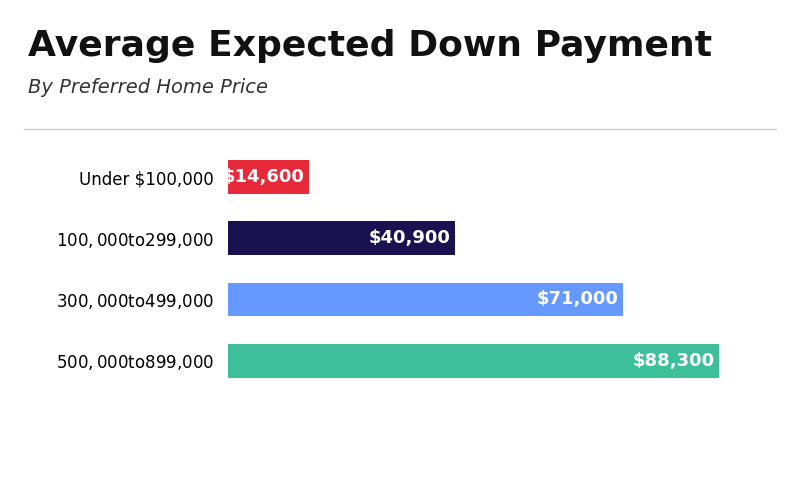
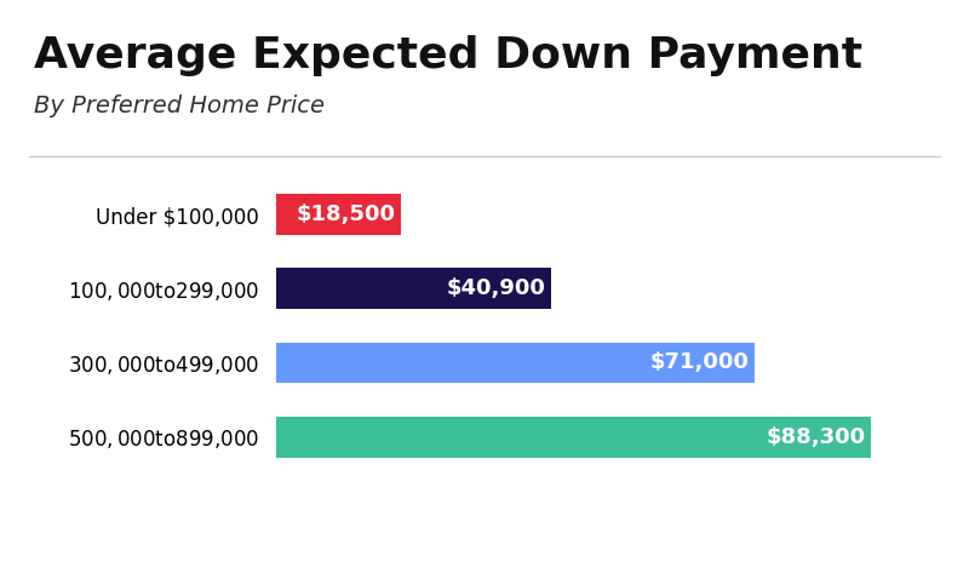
Under $100,000: $14,600 -> $18,500
